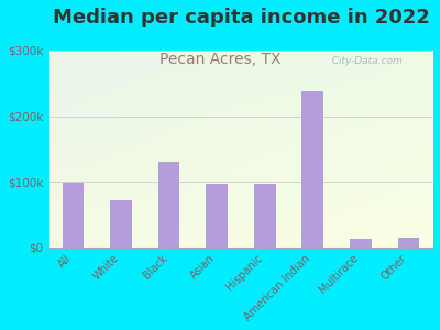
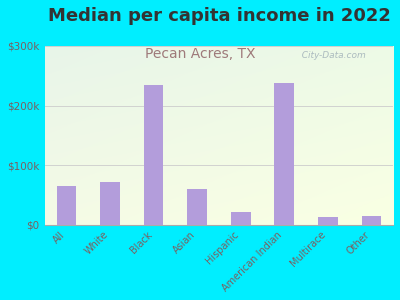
All: $98k -> $65k
Black: $130k -> $235k
Asian: $96k -> $60k
Hispanic: $96k -> $22k
